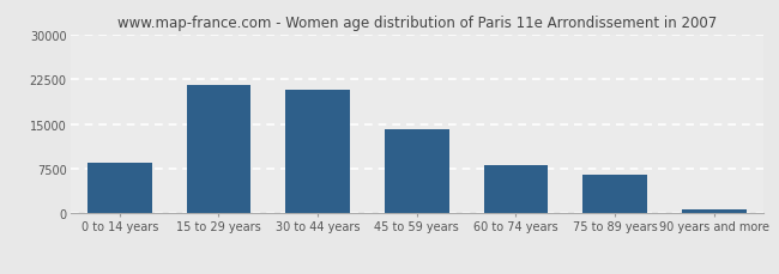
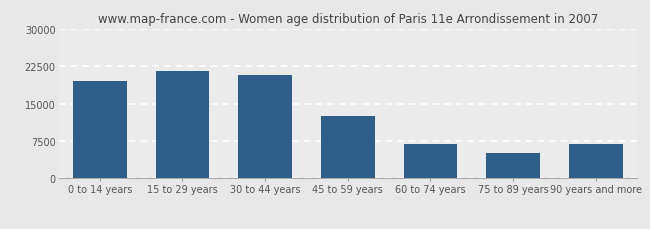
0 to 14 years: 8500 -> 19500
45 to 59 years: 14200 -> 12500
60 to 74 years: 8100 -> 7000
75 to 89 years: 6500 -> 5000
90 years and more: 600 -> 7000
